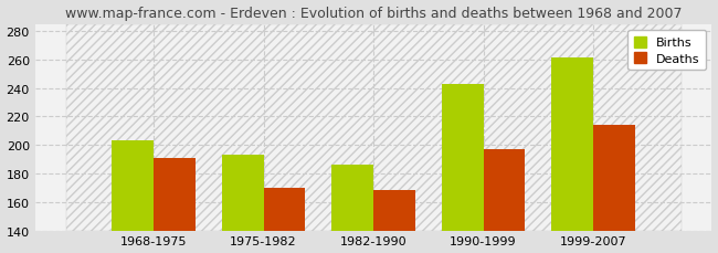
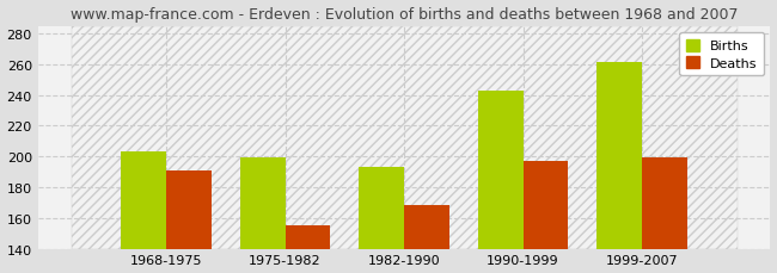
Births/1975-1982: 193 -> 199
Deaths/1975-1982: 170 -> 155
Births/1982-1990: 186 -> 193
Deaths/1999-2007: 214 -> 199
